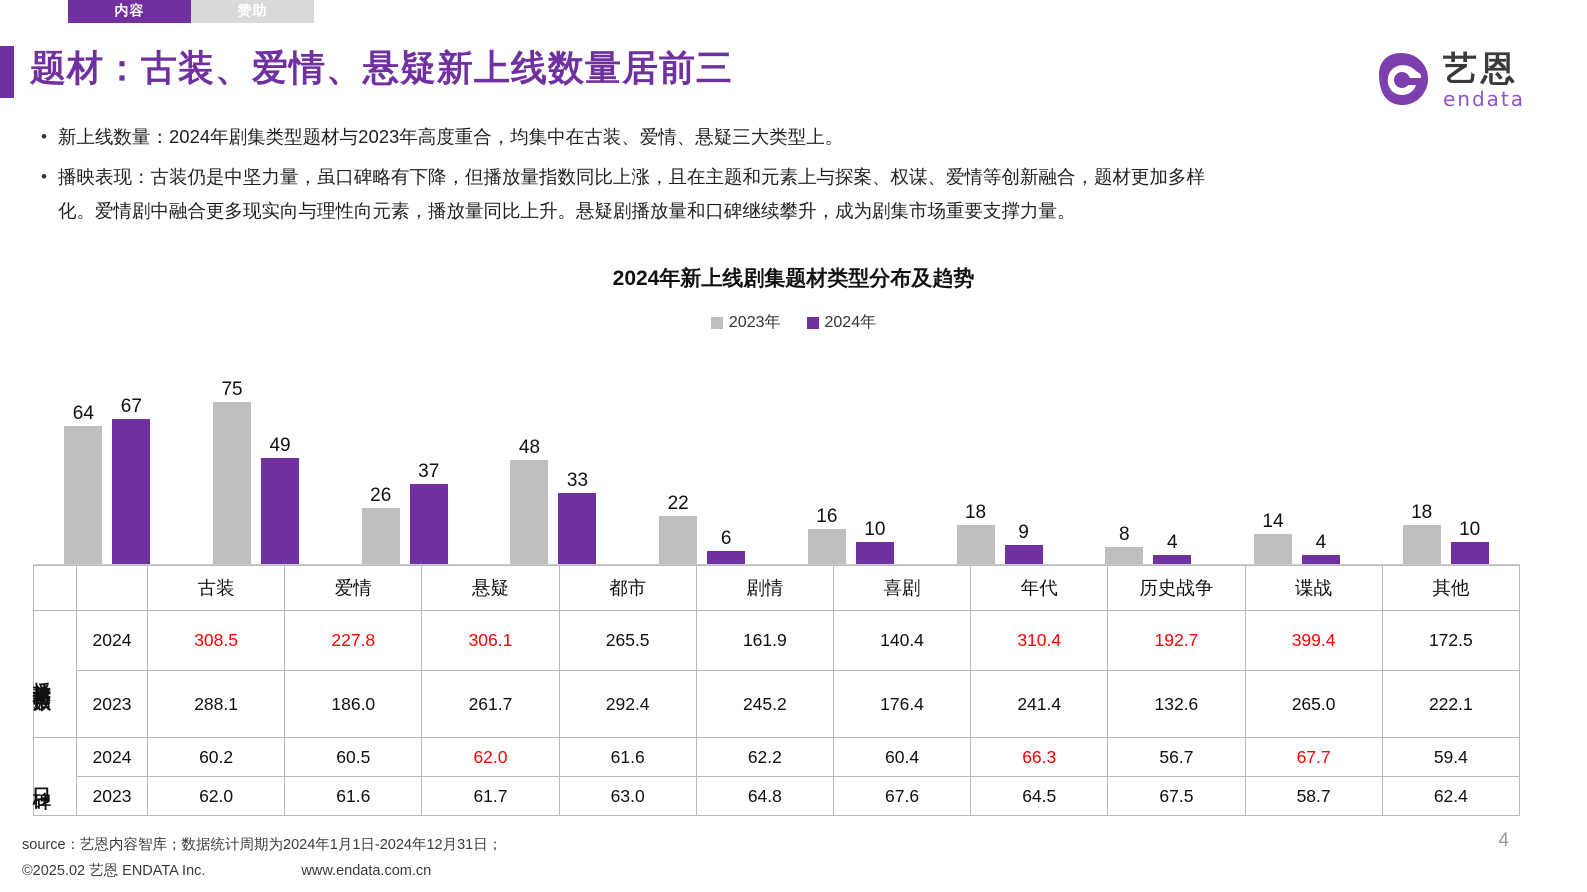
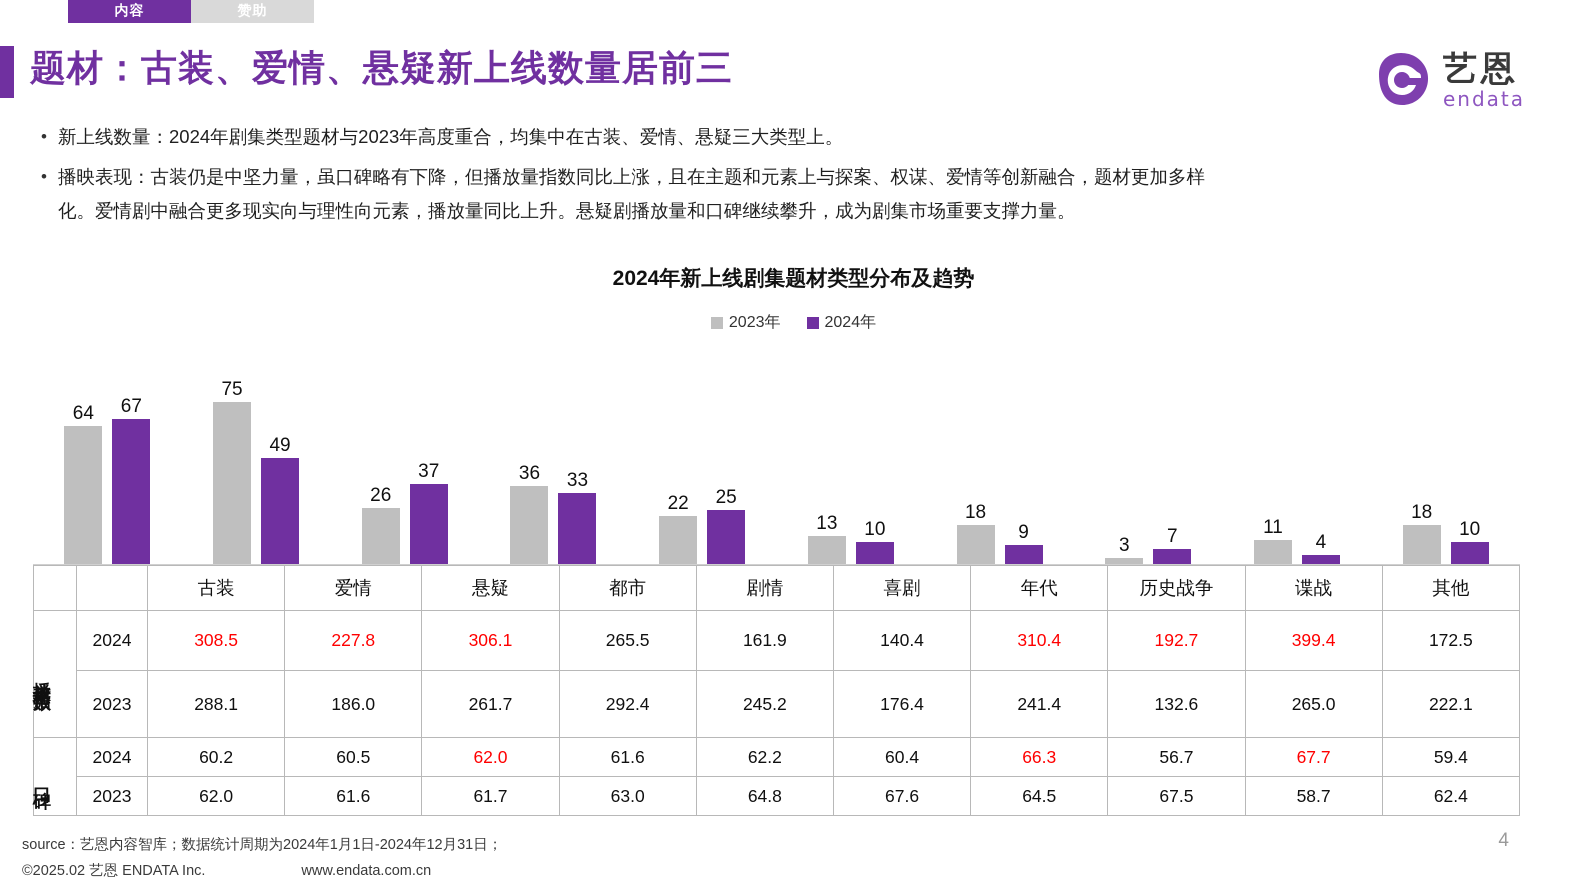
2023年/都市: 48 -> 36
2024年/剧情: 6 -> 25
2023年/喜剧: 16 -> 13
2023年/历史战争: 8 -> 3
2024年/历史战争: 4 -> 7
2023年/谍战: 14 -> 11
